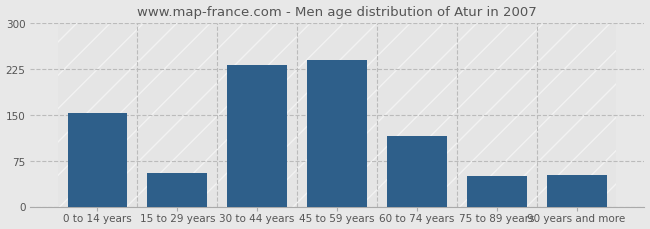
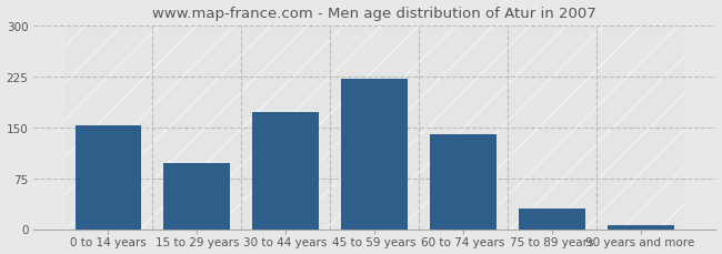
15 to 29 years: 54 -> 97
30 to 44 years: 232 -> 172
45 to 59 years: 240 -> 221
60 to 74 years: 116 -> 139
75 to 89 years: 50 -> 30
90 years and more: 52 -> 5
